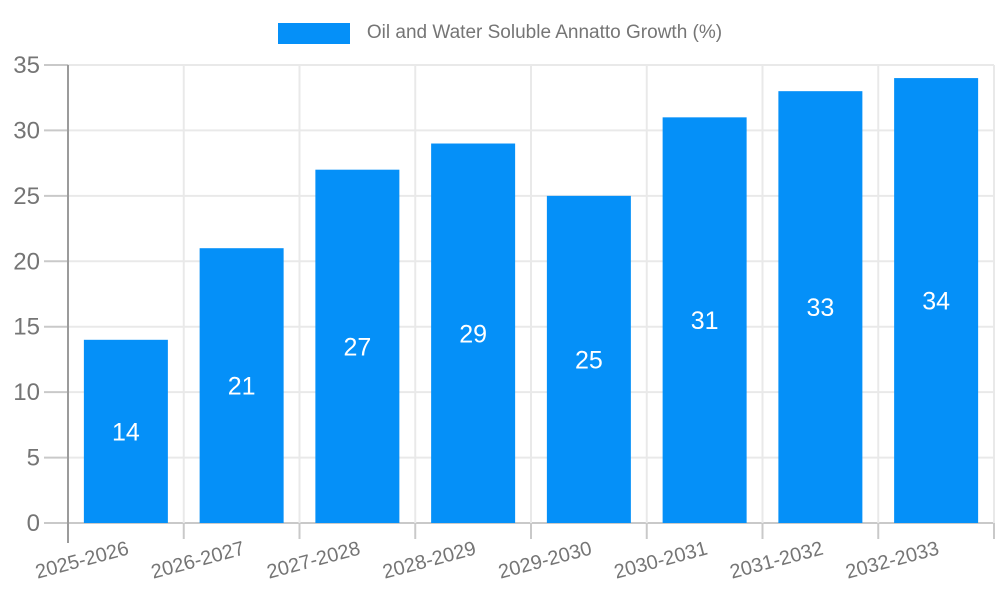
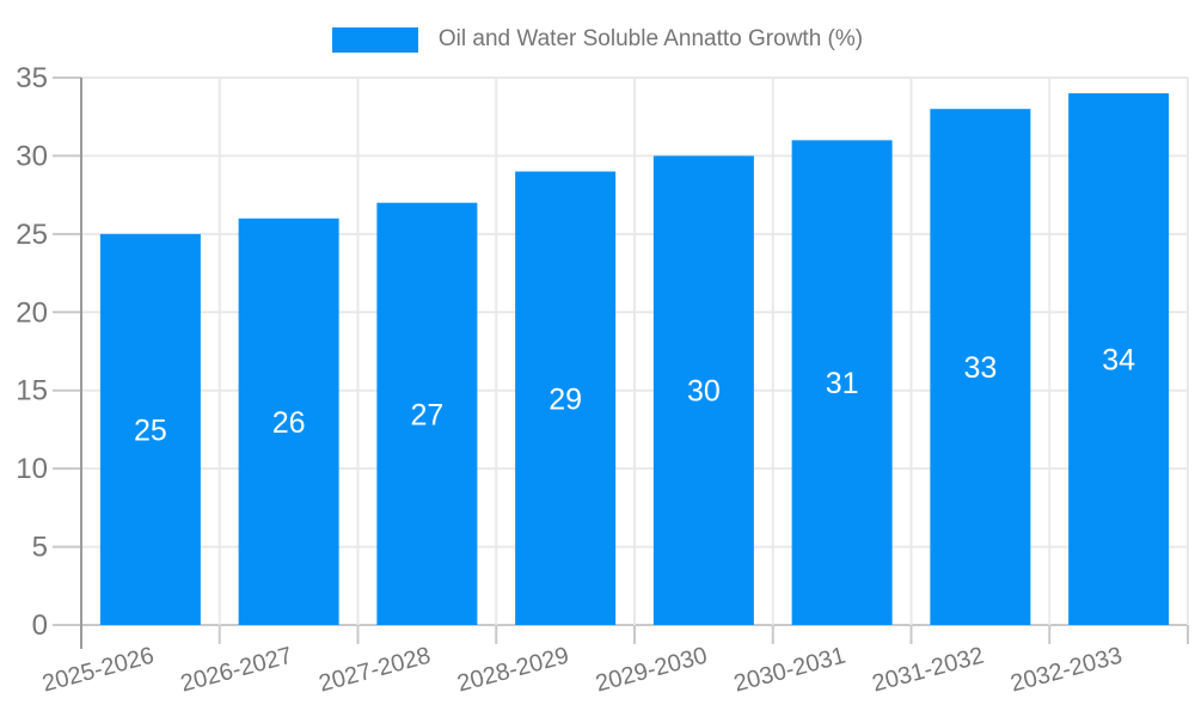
2025-2026: 14 -> 25
2026-2027: 21 -> 26
2029-2030: 25 -> 30
